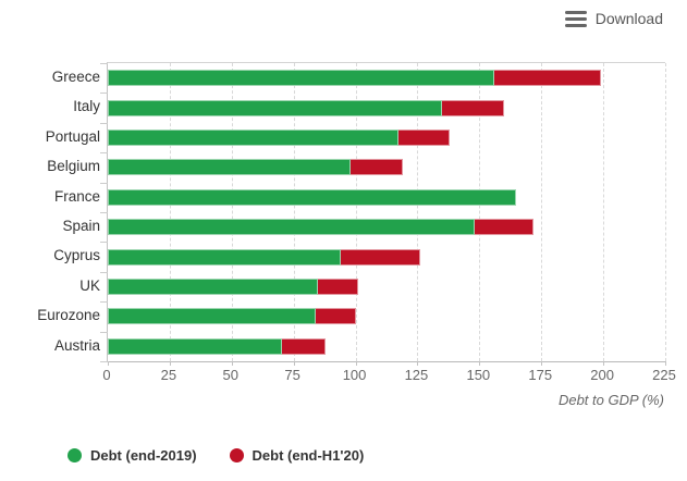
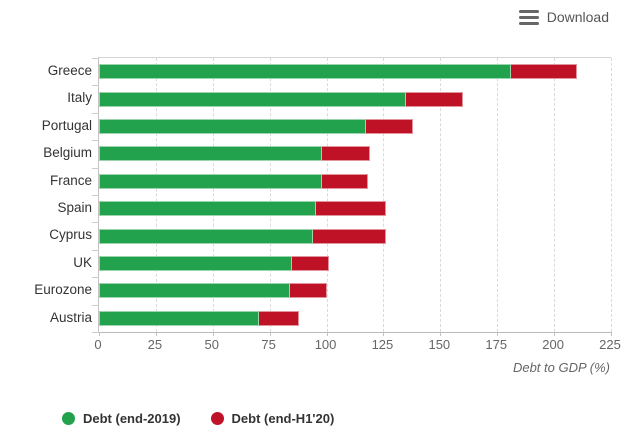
Debt (end-2019)/Greece: 156 -> 181
Debt (end-H1'20)/Greece: 199 -> 210
Debt (end-2019)/France: 165 -> 98
Debt (end-2019)/Spain: 148 -> 96
Debt (end-H1'20)/Spain: 172 -> 126
